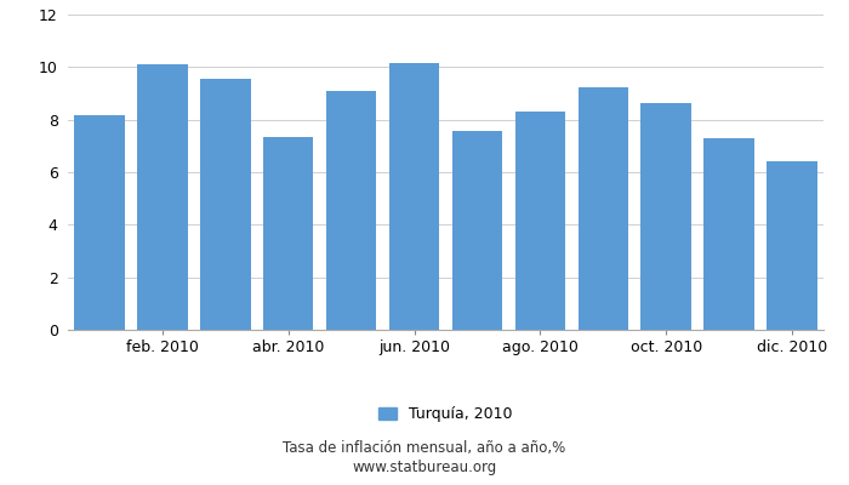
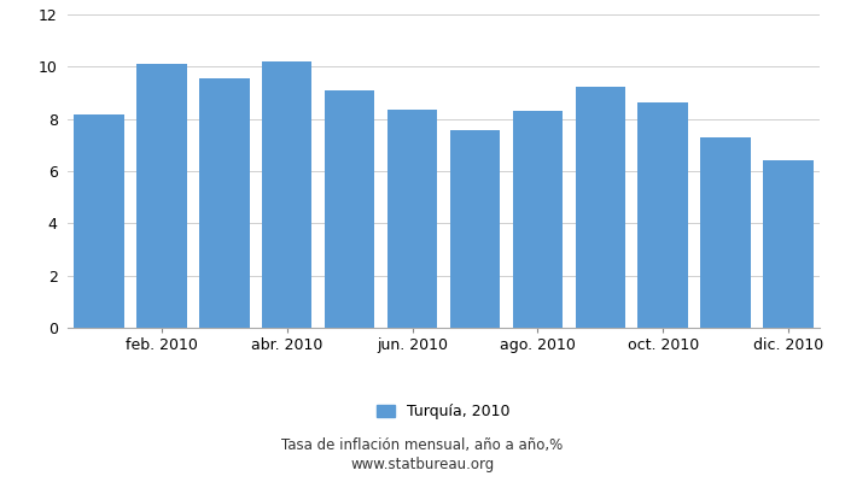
abr. 2010: 7.35 -> 10.19
jun. 2010: 10.15 -> 8.37
